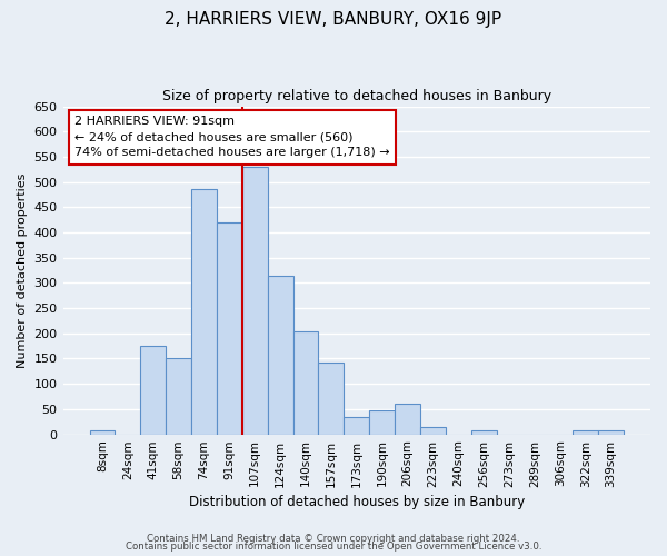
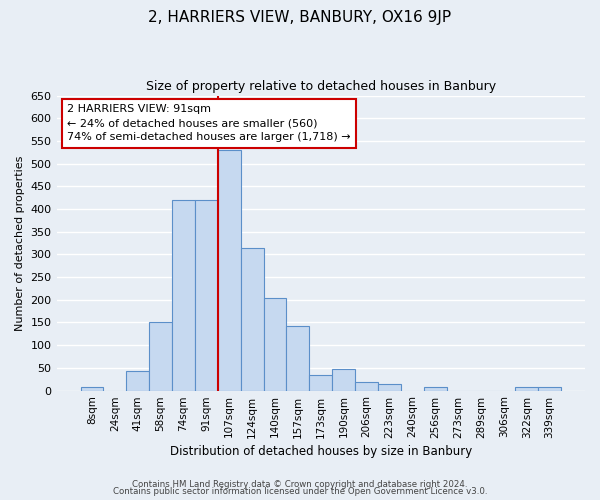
41sqm: 175 -> 44
74sqm: 485 -> 420
206sqm: 60 -> 18
